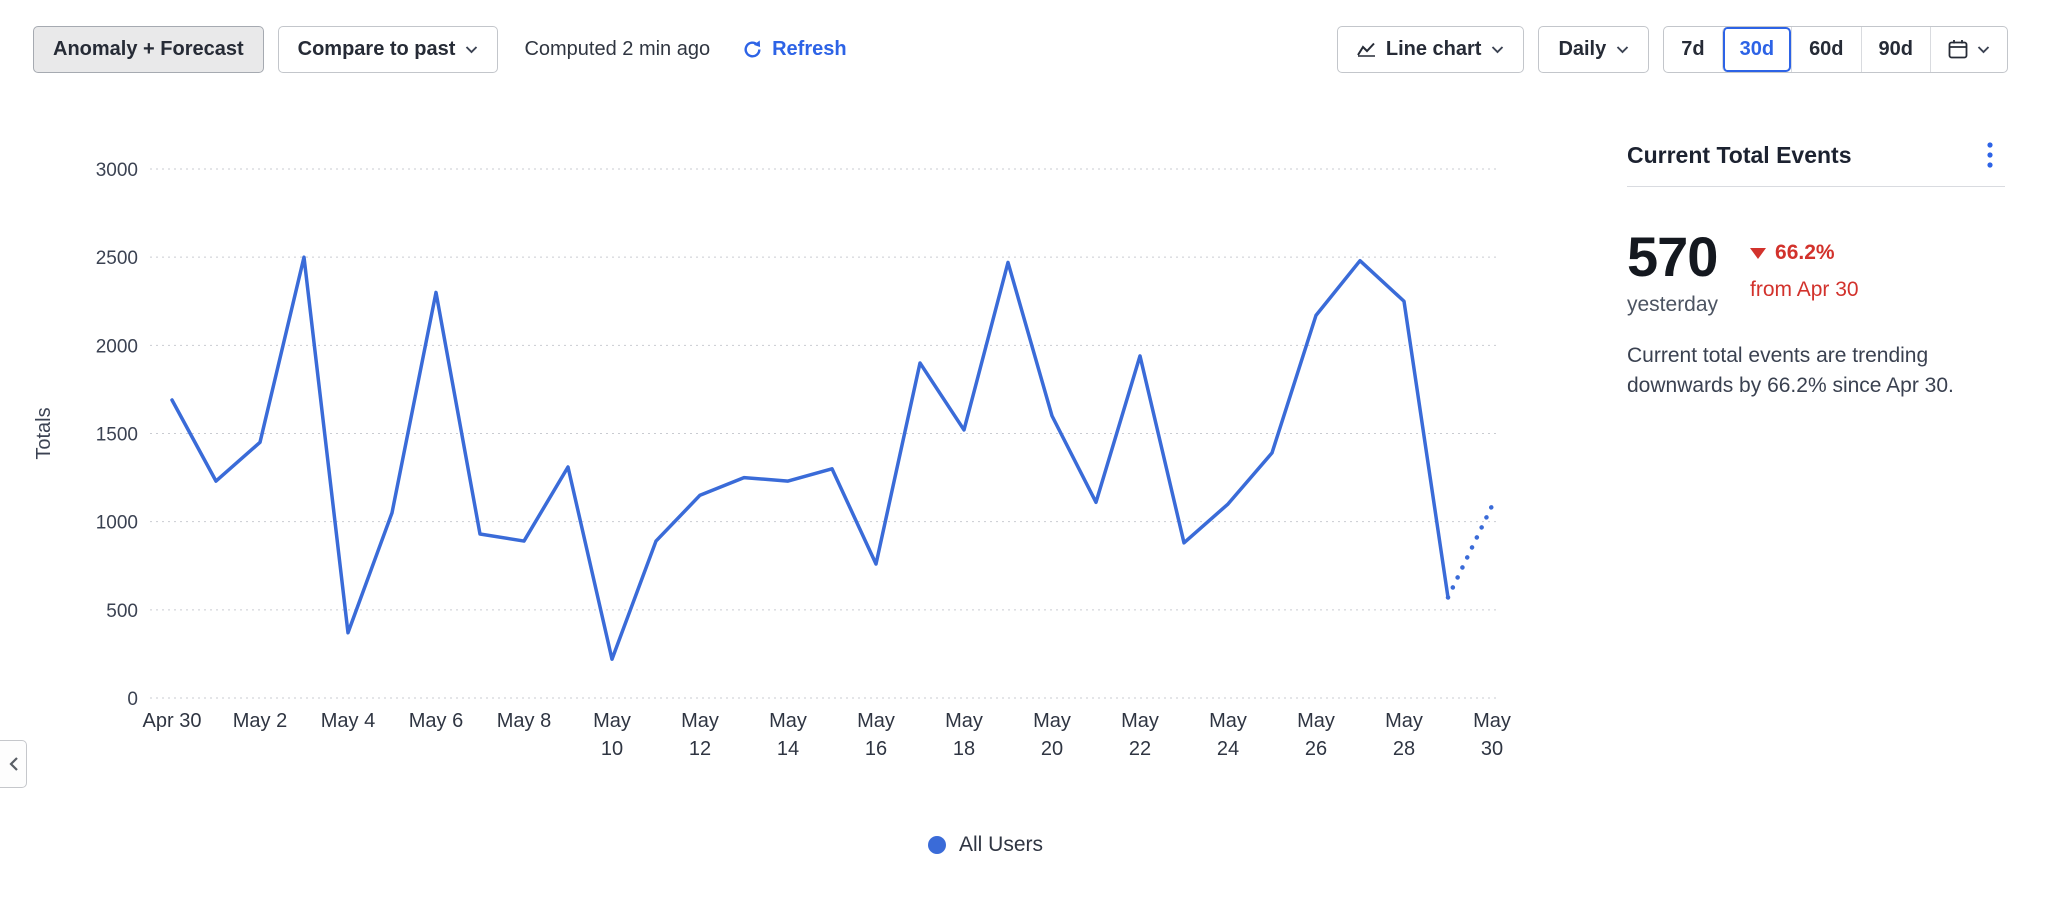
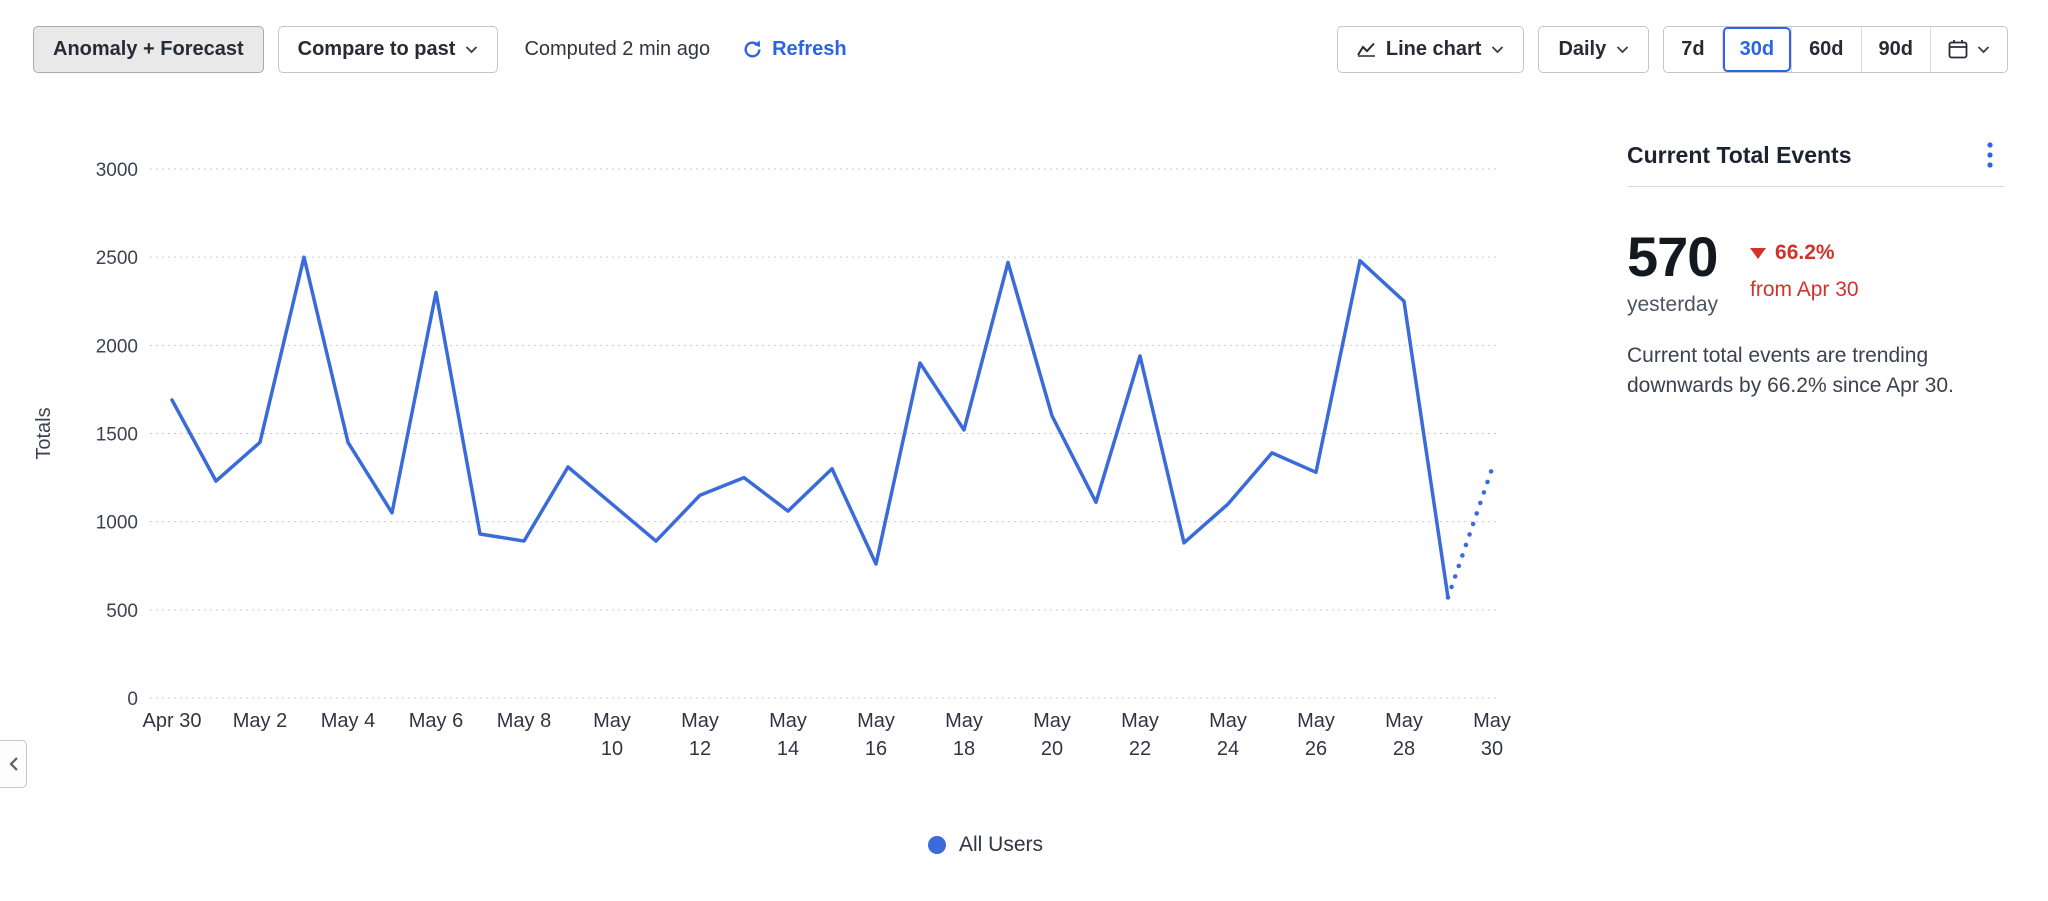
May 4: 370 -> 1450
May 10: 220 -> 1100
May 14: 1230 -> 1060
May 26: 2170 -> 1280
May 30: 1090 -> 1300
